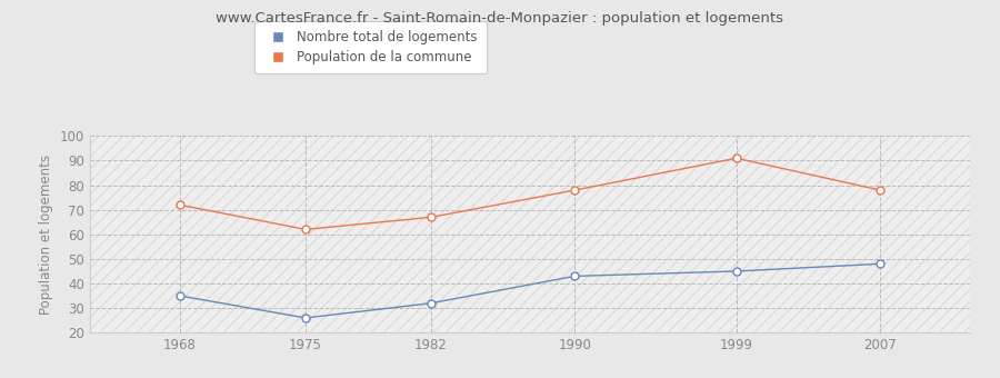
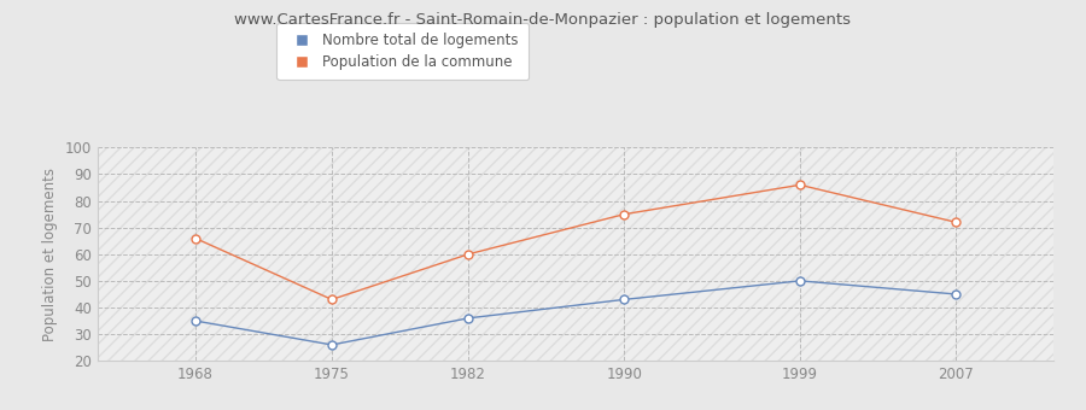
Population de la commune/1968: 72 -> 66
Population de la commune/1975: 62 -> 43
Nombre total de logements/1982: 32 -> 36
Population de la commune/1982: 67 -> 60
Population de la commune/1990: 78 -> 75
Nombre total de logements/1999: 45 -> 50
Population de la commune/1999: 91 -> 86
Nombre total de logements/2007: 48 -> 45
Population de la commune/2007: 78 -> 72
